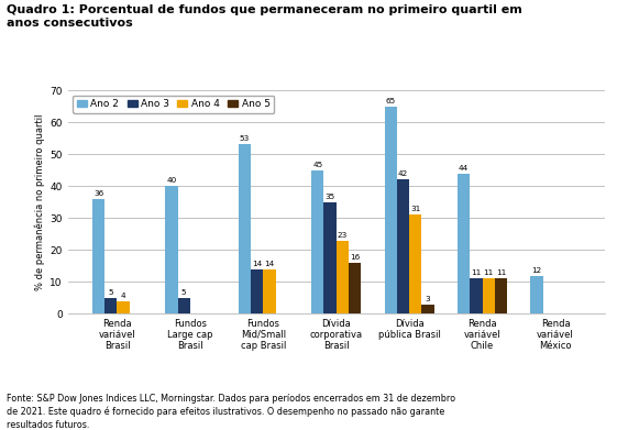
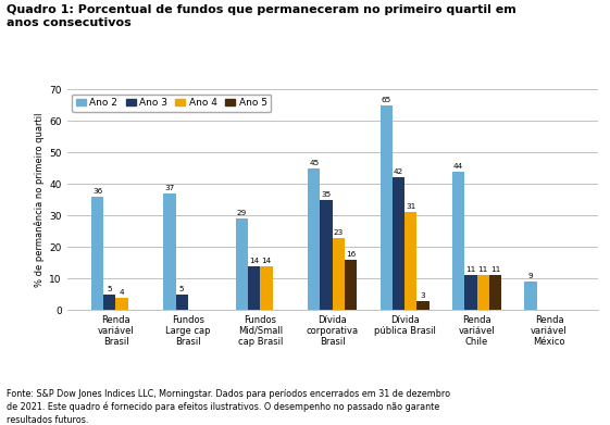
Ano 2/Fundos Large cap Brasil: 40 -> 37
Ano 2/Fundos Mid/Small cap Brasil: 53 -> 29
Ano 2/Renda variável México: 12 -> 9
